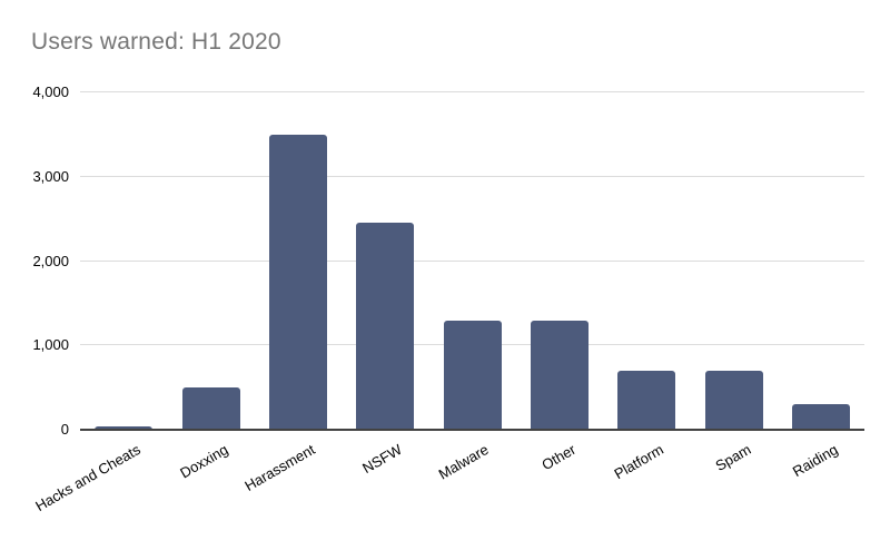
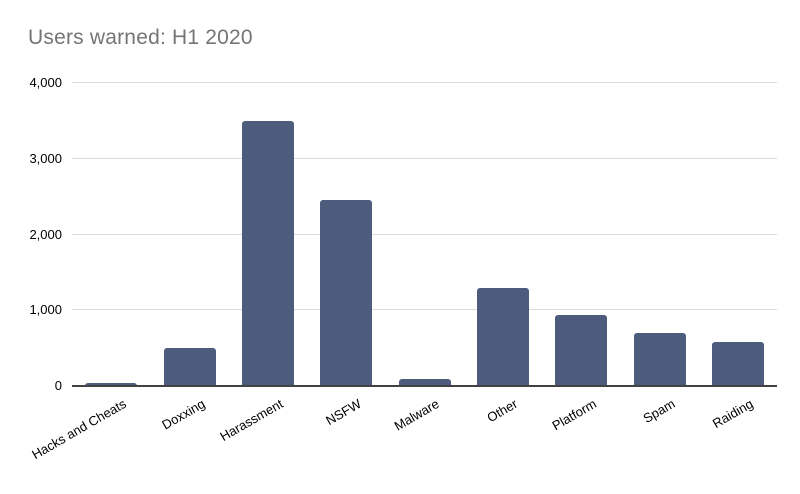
Malware: 1300 -> 100
Platform: 700 -> 900
Raiding: 300 -> 600
